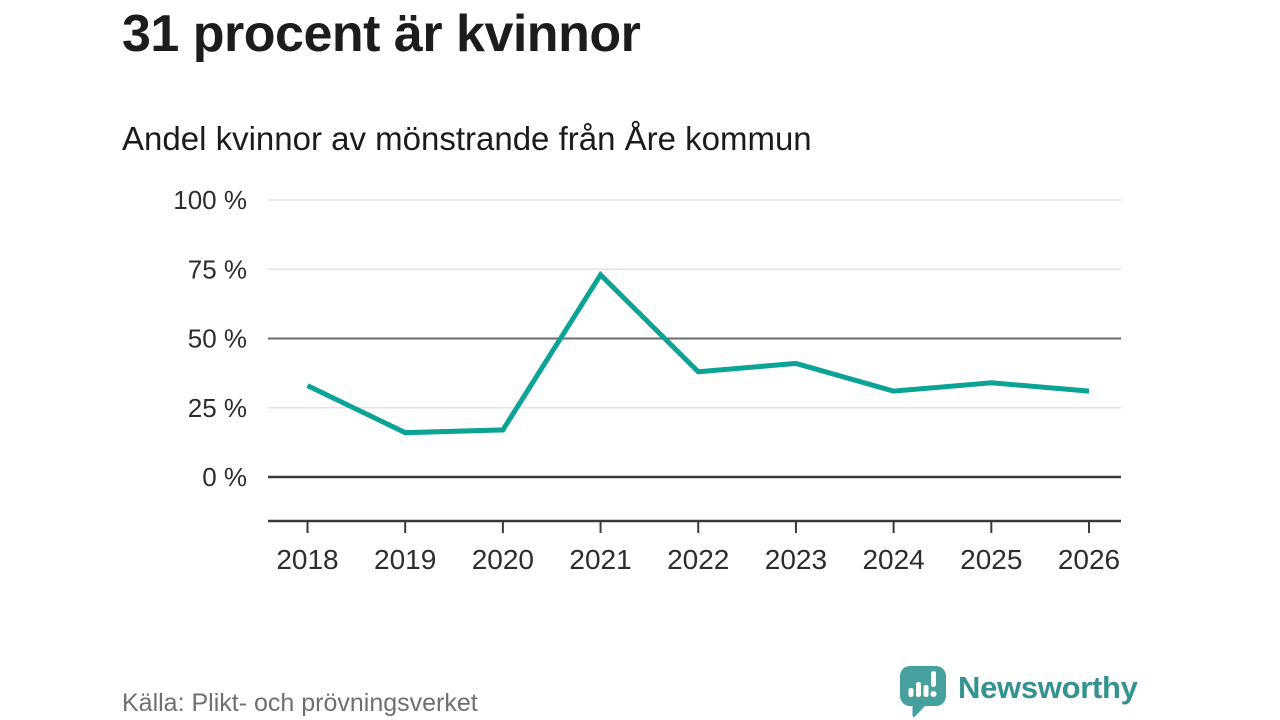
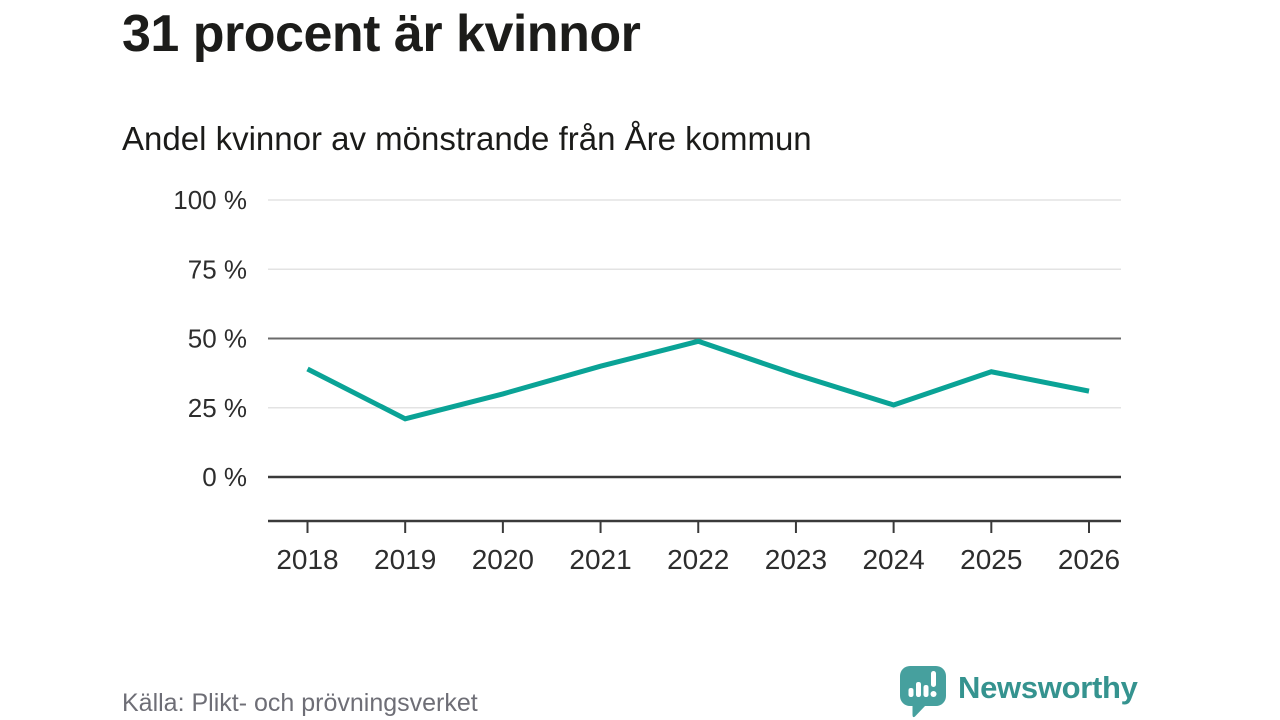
2018: 33% -> 39%
2019: 16% -> 21%
2020: 17% -> 30%
2021: 73% -> 40%
2022: 38% -> 49%
2023: 41% -> 37%
2024: 31% -> 26%
2025: 34% -> 38%
